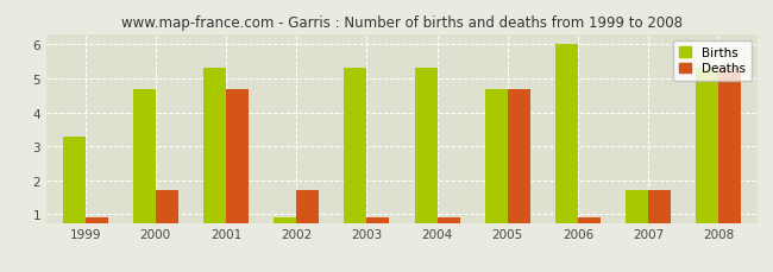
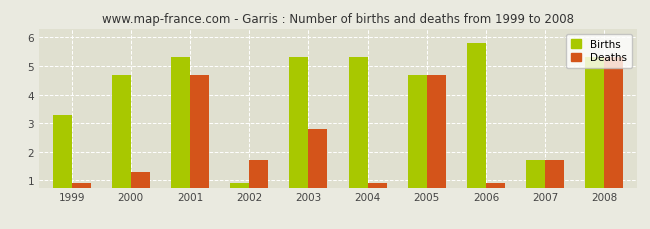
Deaths/2000: 1.7 -> 1.3
Deaths/2003: 0.9 -> 2.8
Births/2006: 6.0 -> 5.8
